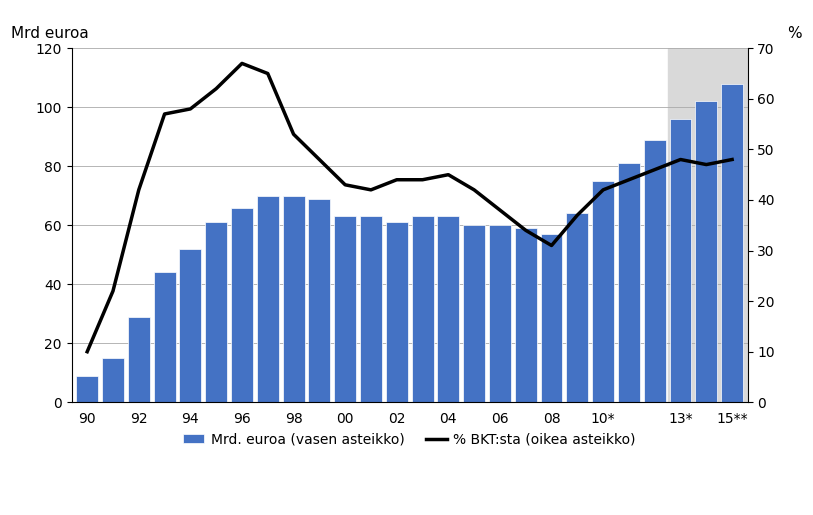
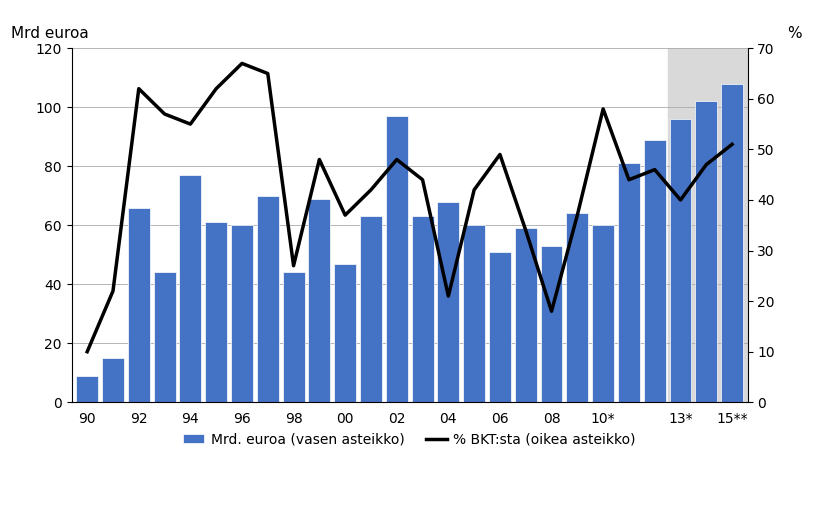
Mrd. euroa (vasen asteikko)/92: 29 -> 66
% BKT:sta (oikea asteikko)/92: 42 -> 62
Mrd. euroa (vasen asteikko)/94: 52 -> 77
% BKT:sta (oikea asteikko)/94: 58 -> 55
Mrd. euroa (vasen asteikko)/96: 66 -> 60
Mrd. euroa (vasen asteikko)/98: 70 -> 44
% BKT:sta (oikea asteikko)/98: 53 -> 27
Mrd. euroa (vasen asteikko)/00: 63 -> 47
% BKT:sta (oikea asteikko)/00: 43 -> 37
Mrd. euroa (vasen asteikko)/02: 61 -> 97
% BKT:sta (oikea asteikko)/02: 44 -> 48
Mrd. euroa (vasen asteikko)/04: 63 -> 68
% BKT:sta (oikea asteikko)/04: 45 -> 21
Mrd. euroa (vasen asteikko)/06: 60 -> 51
% BKT:sta (oikea asteikko)/06: 38 -> 49
Mrd. euroa (vasen asteikko)/08: 57 -> 53
% BKT:sta (oikea asteikko)/08: 31 -> 18
Mrd. euroa (vasen asteikko)/10*: 75 -> 60
% BKT:sta (oikea asteikko)/10*: 42 -> 58
% BKT:sta (oikea asteikko)/13*: 48 -> 40
% BKT:sta (oikea asteikko)/15**: 48 -> 51
